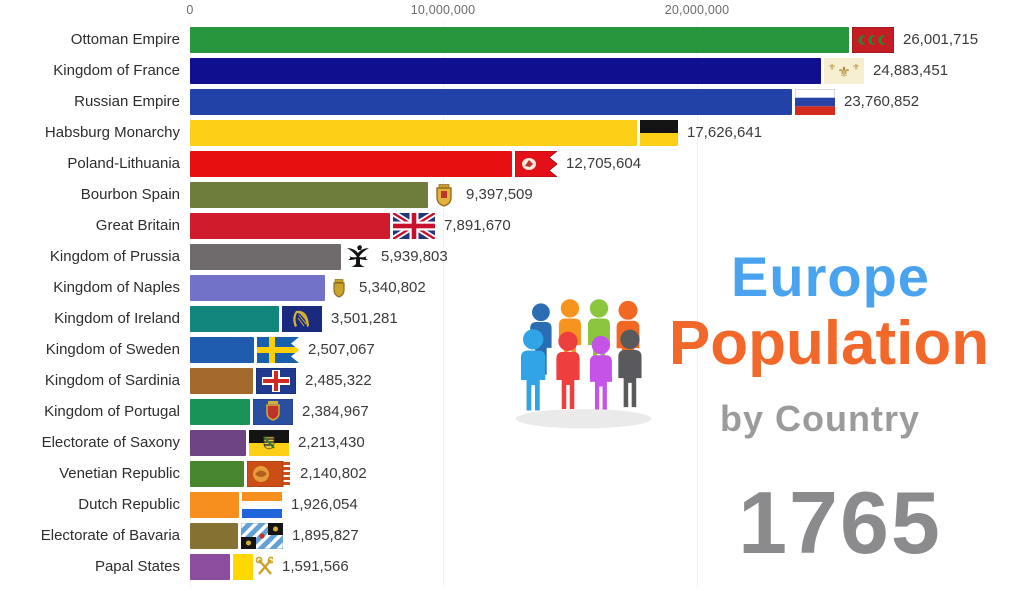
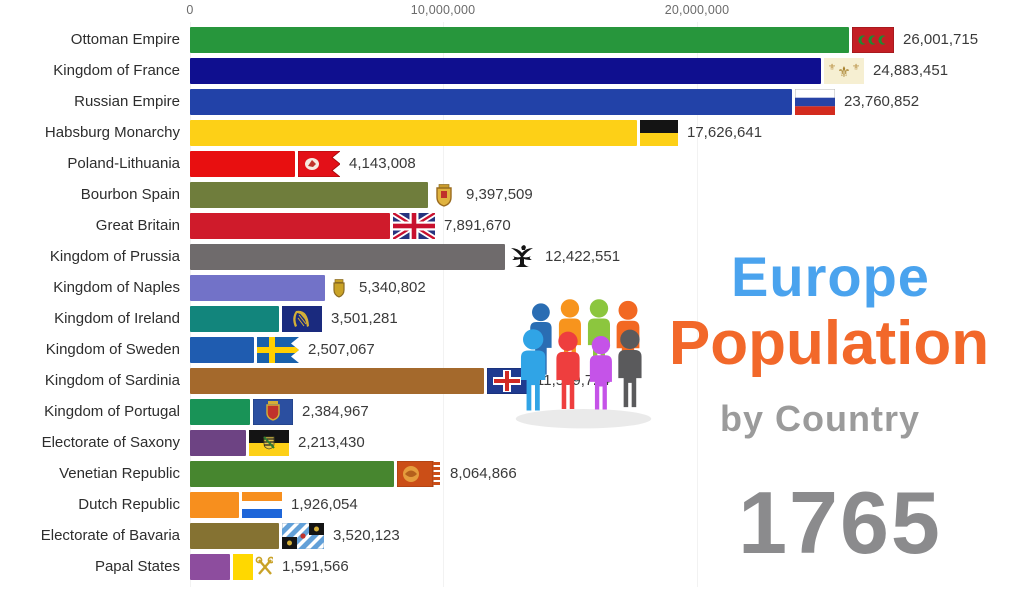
Poland-Lithuania: 12,705,604 -> 4,143,008
Kingdom of Prussia: 5,939,803 -> 12,422,551
Kingdom of Sardinia: 2,485,322 -> 11,599,724
Venetian Republic: 2,140,802 -> 8,064,866
Electorate of Bavaria: 1,895,827 -> 3,520,123
